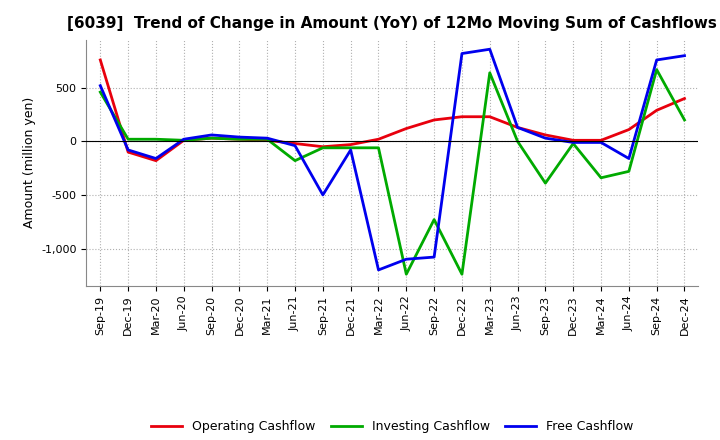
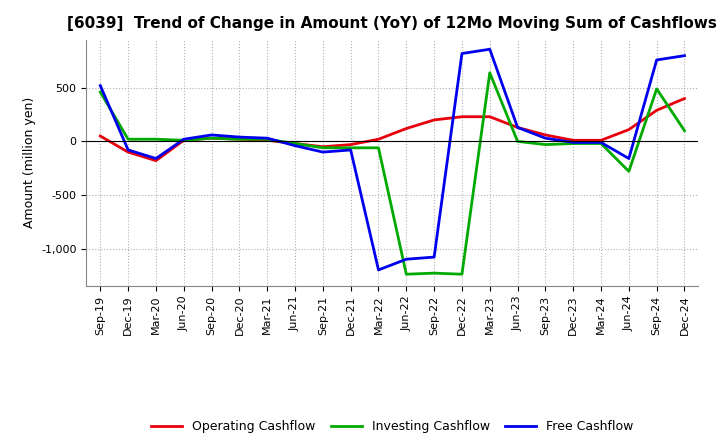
Operating Cashflow/Sep-19: 760 -> 50
Investing Cashflow/Jun-21: -180 -> -20
Free Cashflow/Sep-21: -500 -> -100
Investing Cashflow/Sep-22: -730 -> -1,230
Investing Cashflow/Sep-23: -390 -> -30
Investing Cashflow/Mar-24: -340 -> -20
Investing Cashflow/Sep-24: 670 -> 490
Investing Cashflow/Dec-24: 200 -> 100
